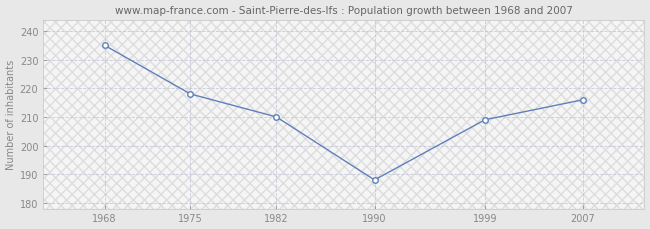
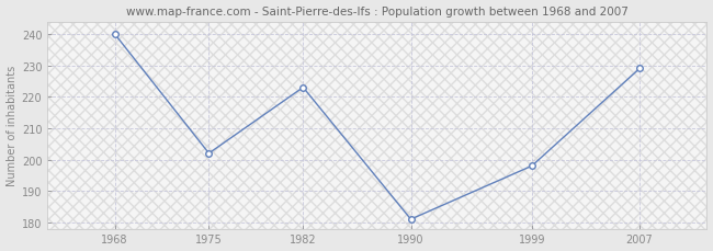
1968: 235 -> 240
1975: 218 -> 202
1982: 210 -> 223
1990: 188 -> 181
1999: 209 -> 198
2007: 216 -> 229
